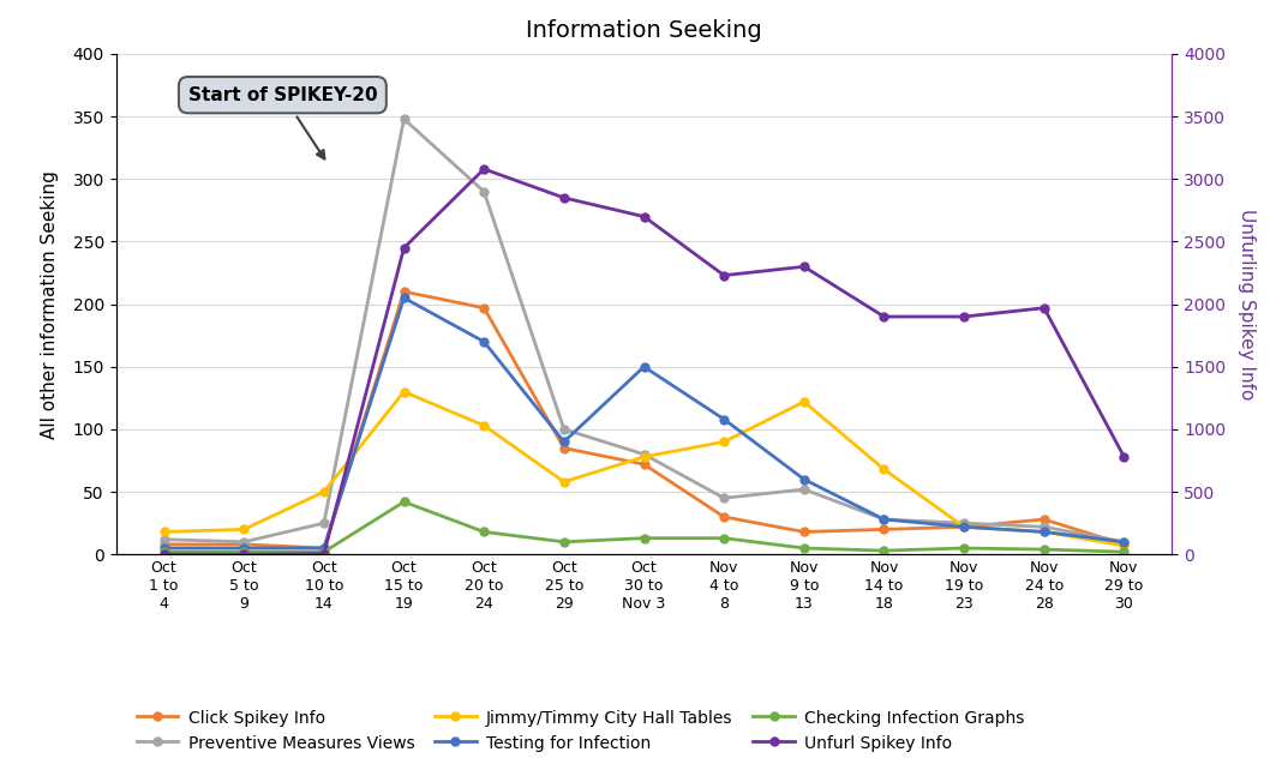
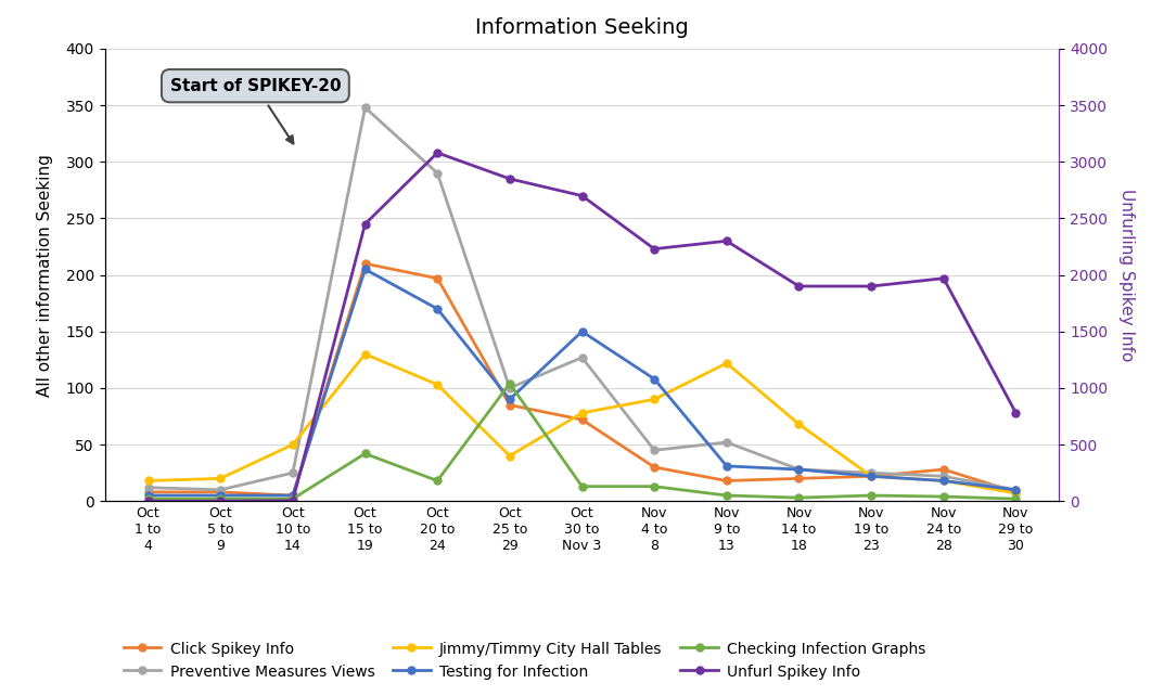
Jimmy/Timmy City Hall Tables/Oct 25 to 29: 58 -> 40
Checking Infection Graphs/Oct 25 to 29: 10 -> 104
Preventive Measures Views/Oct 30 to Nov 3: 80 -> 127
Testing for Infection/Nov 9 to 13: 60 -> 31
